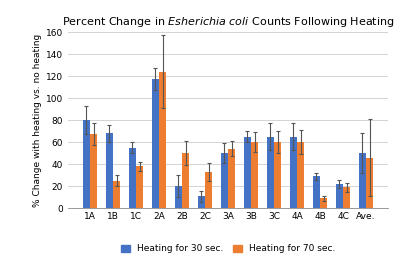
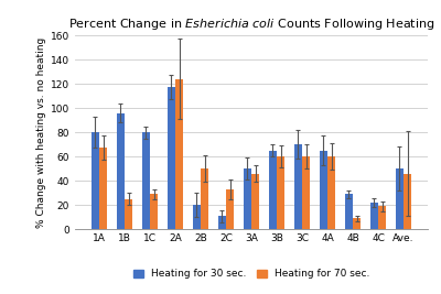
Heating for 30 sec./1B: 68 -> 96
Heating for 30 sec./1C: 55 -> 80
Heating for 70 sec./1C: 38 -> 29
Heating for 70 sec./3A: 54 -> 46
Heating for 30 sec./3C: 65 -> 70
